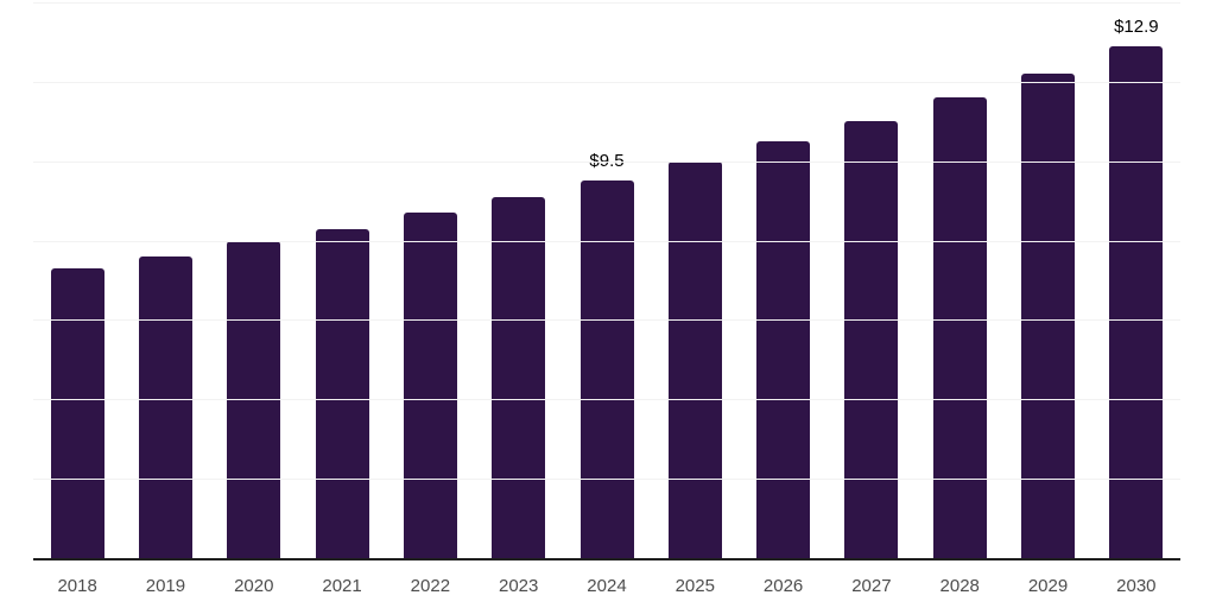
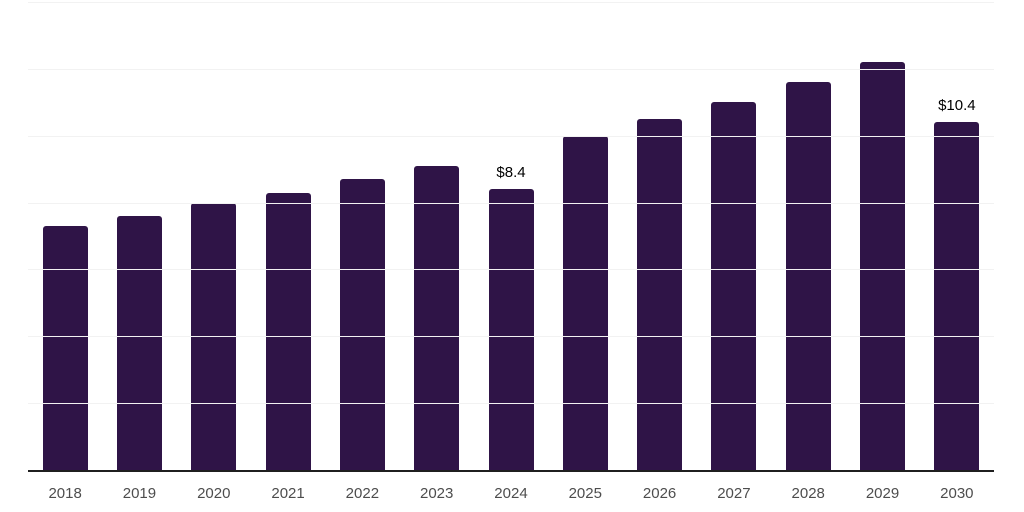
2024: $9.5 -> $8.4
2030: $12.9 -> $10.4
